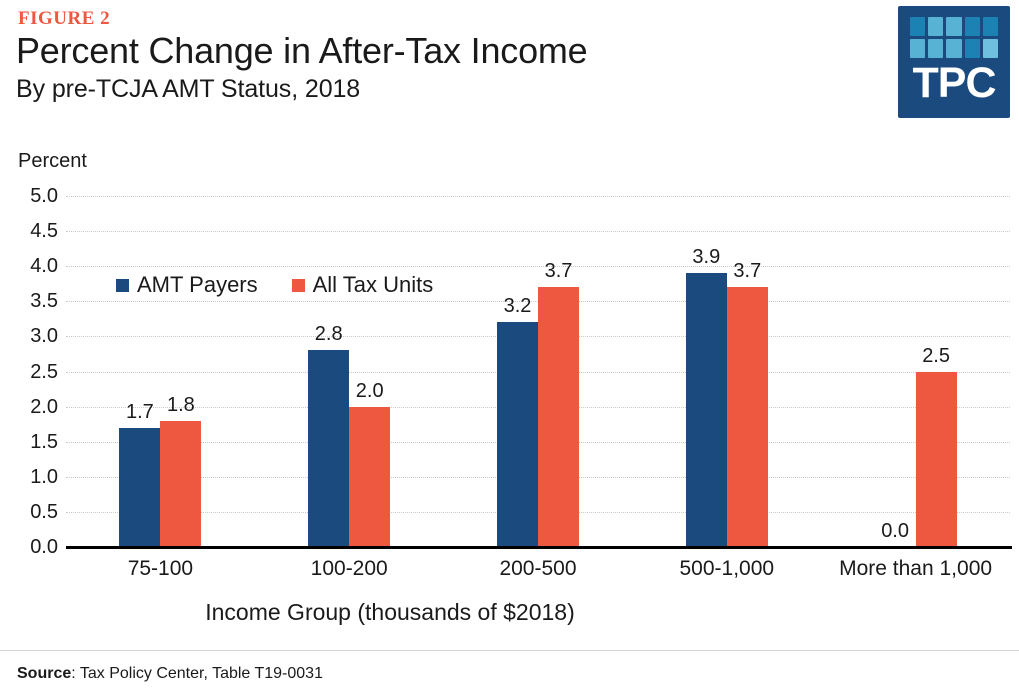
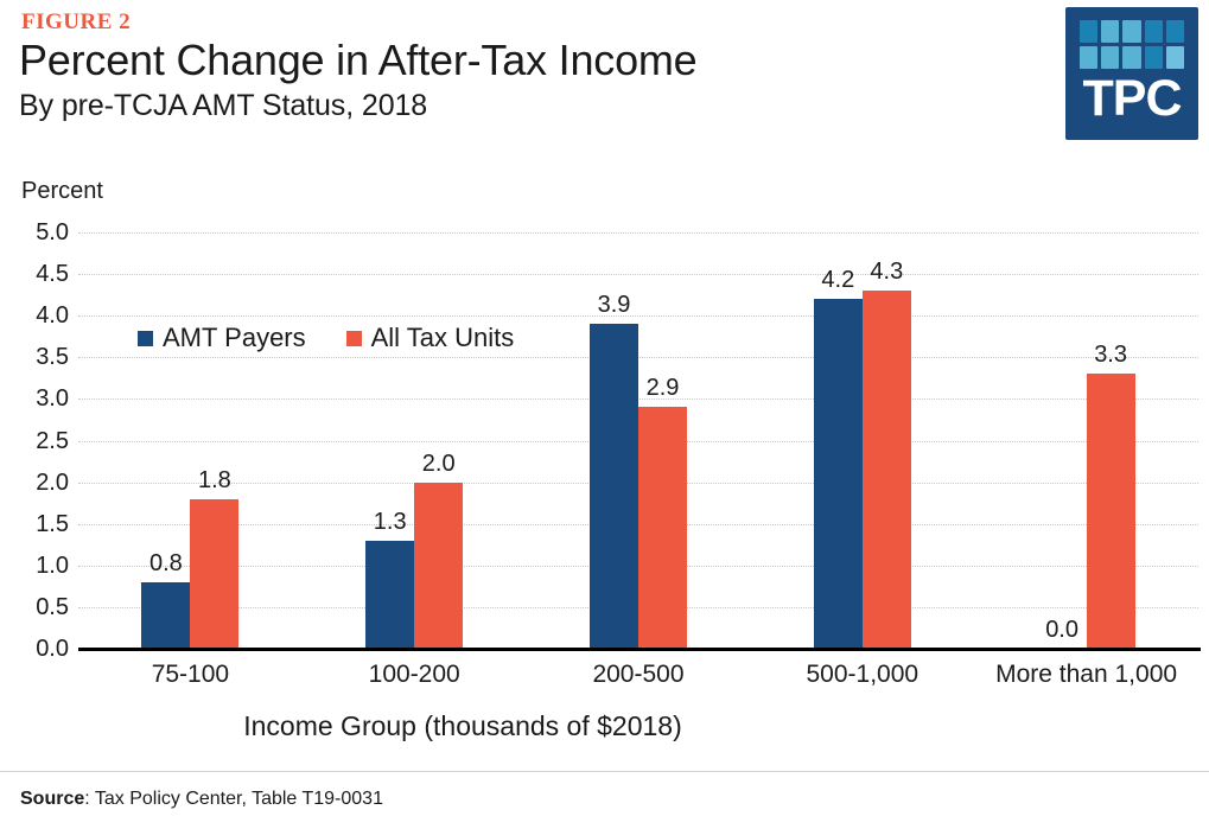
AMT Payers/75-100: 1.7 -> 0.8
AMT Payers/100-200: 2.8 -> 1.3
AMT Payers/200-500: 3.2 -> 3.9
All Tax Units/200-500: 3.7 -> 2.9
AMT Payers/500-1,000: 3.9 -> 4.2
All Tax Units/500-1,000: 3.7 -> 4.3
All Tax Units/More than 1,000: 2.5 -> 3.3
